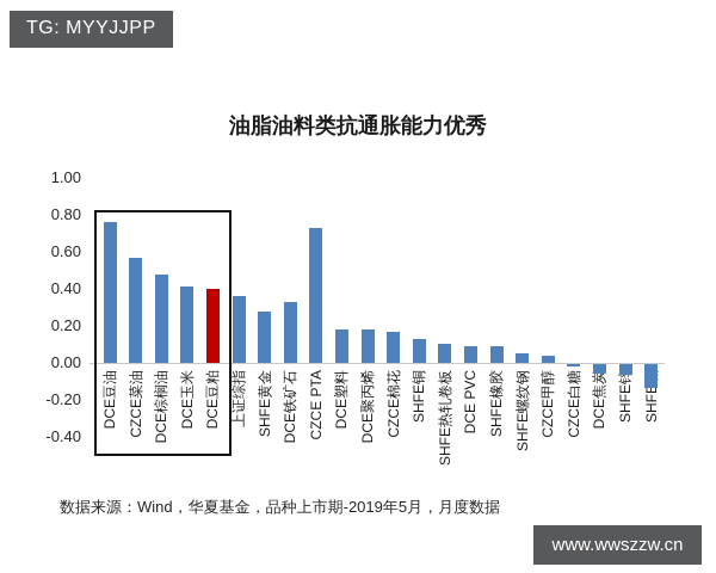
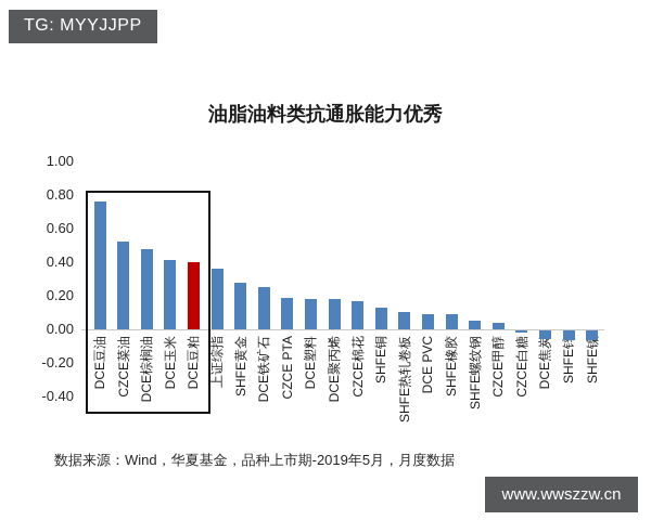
CZCE菜油: 0.57 -> 0.52
DCE铁矿石: 0.33 -> 0.25
CZCE PTA: 0.73 -> 0.19
SHFE镍: -0.13 -> -0.06
